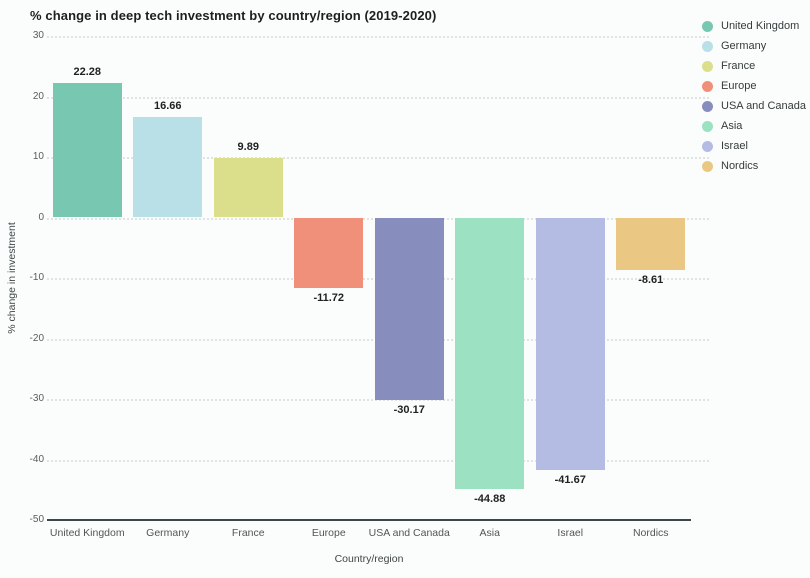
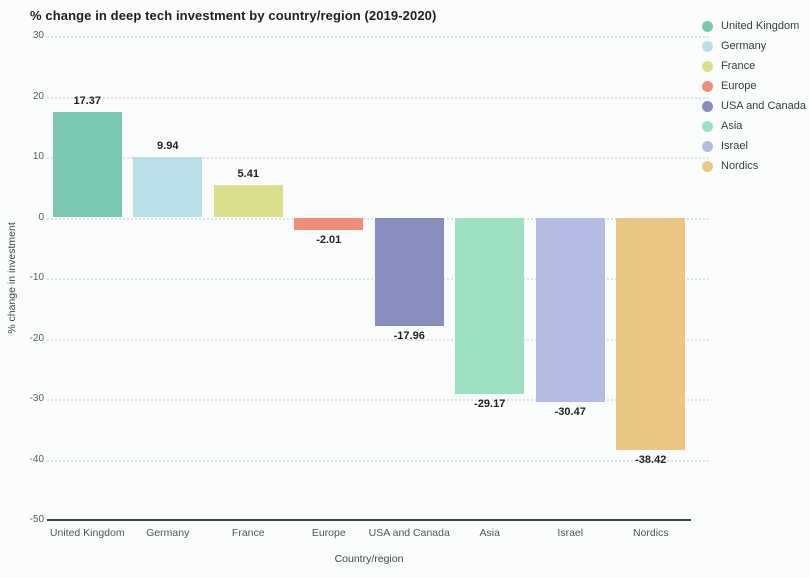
United Kingdom: 22.28 -> 17.37
Germany: 16.66 -> 9.94
France: 9.89 -> 5.41
Europe: -11.72 -> -2.01
USA and Canada: -30.17 -> -17.96
Asia: -44.88 -> -29.17
Israel: -41.67 -> -30.47
Nordics: -8.61 -> -38.42
